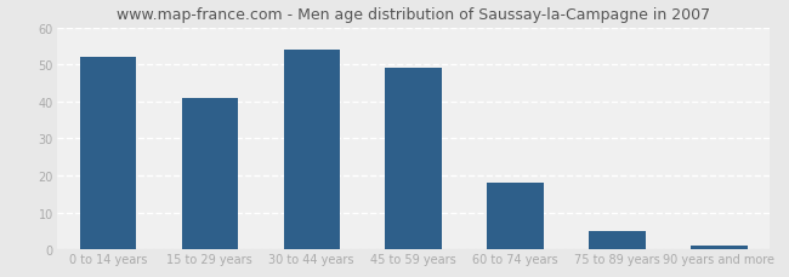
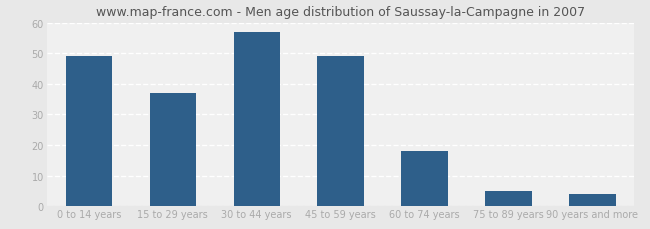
0 to 14 years: 52 -> 49
15 to 29 years: 41 -> 37
30 to 44 years: 54 -> 57
90 years and more: 1 -> 4
